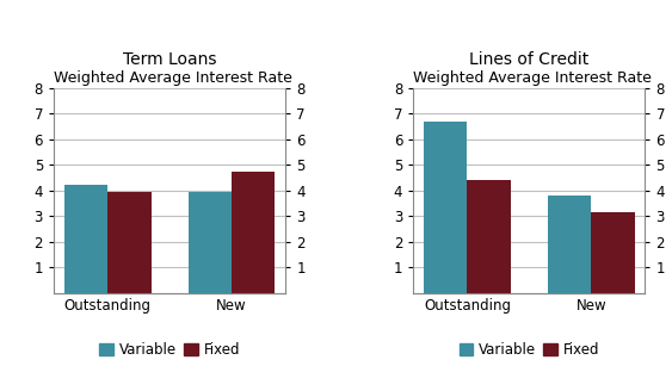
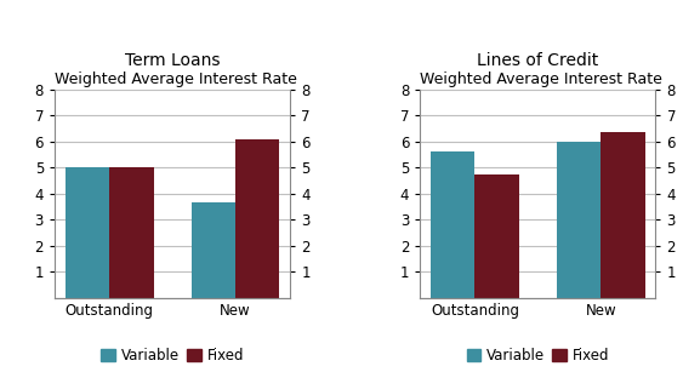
Term Loans/Variable/Outstanding: 4.20 -> 5.00
Term Loans/Fixed/Outstanding: 3.95 -> 5.00
Term Loans/Variable/New: 3.95 -> 3.65
Term Loans/Fixed/New: 4.75 -> 6.10
Lines of Credit/Variable/Outstanding: 6.70 -> 5.60
Lines of Credit/Fixed/Outstanding: 4.40 -> 4.75
Lines of Credit/Variable/New: 3.78 -> 6.00
Lines of Credit/Fixed/New: 3.15 -> 6.35
